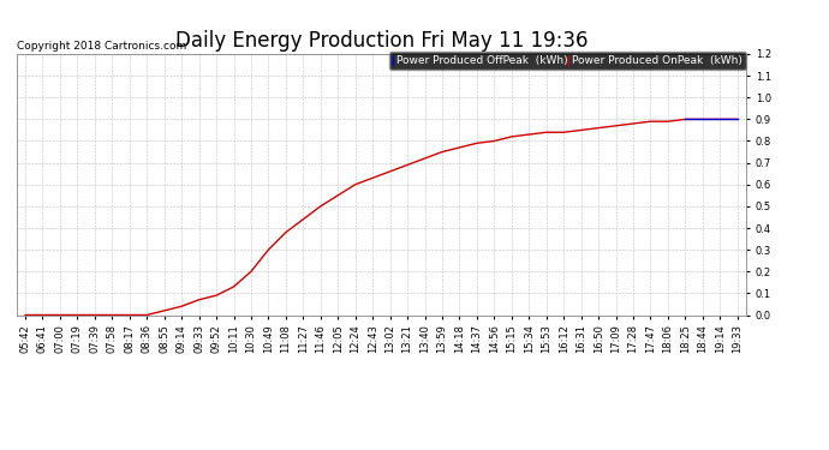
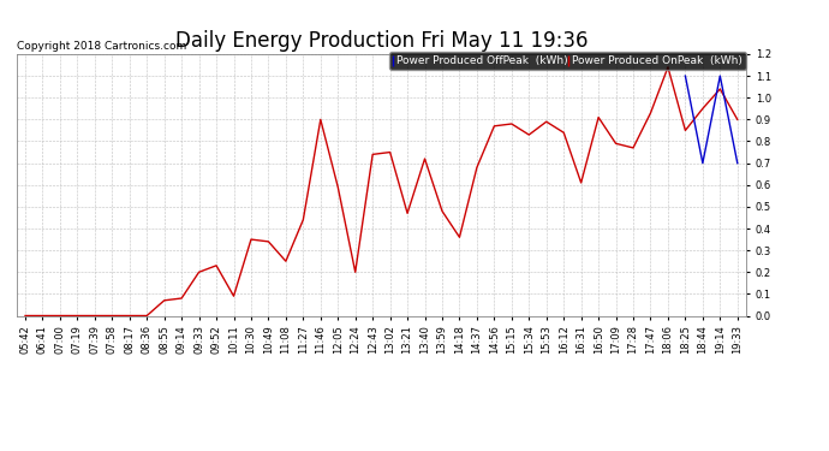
Power Produced OnPeak (kWh)/08:55: 0.02 -> 0.07
Power Produced OnPeak (kWh)/09:14: 0.04 -> 0.08
Power Produced OnPeak (kWh)/09:33: 0.07 -> 0.20
Power Produced OnPeak (kWh)/09:52: 0.09 -> 0.23
Power Produced OnPeak (kWh)/10:11: 0.13 -> 0.09
Power Produced OnPeak (kWh)/10:30: 0.20 -> 0.35
Power Produced OnPeak (kWh)/10:49: 0.30 -> 0.34
Power Produced OnPeak (kWh)/11:08: 0.38 -> 0.25
Power Produced OnPeak (kWh)/11:46: 0.50 -> 0.90
Power Produced OnPeak (kWh)/12:05: 0.55 -> 0.59
Power Produced OnPeak (kWh)/12:24: 0.60 -> 0.20
Power Produced OnPeak (kWh)/12:43: 0.63 -> 0.74
Power Produced OnPeak (kWh)/13:02: 0.66 -> 0.75
Power Produced OnPeak (kWh)/13:21: 0.69 -> 0.47
Power Produced OnPeak (kWh)/13:59: 0.75 -> 0.48
Power Produced OnPeak (kWh)/14:18: 0.77 -> 0.36
Power Produced OnPeak (kWh)/14:37: 0.79 -> 0.68
Power Produced OnPeak (kWh)/14:56: 0.80 -> 0.87
Power Produced OnPeak (kWh)/15:15: 0.82 -> 0.88
Power Produced OnPeak (kWh)/15:53: 0.84 -> 0.89
Power Produced OnPeak (kWh)/16:31: 0.85 -> 0.61
Power Produced OnPeak (kWh)/16:50: 0.86 -> 0.91
Power Produced OnPeak (kWh)/17:09: 0.87 -> 0.79
Power Produced OnPeak (kWh)/17:28: 0.88 -> 0.77
Power Produced OnPeak (kWh)/17:47: 0.89 -> 0.93
Power Produced OnPeak (kWh)/18:06: 0.89 -> 1.14
Power Produced OnPeak (kWh)/18:25: 0.90 -> 0.85
Power Produced OffPeak (kWh)/18:25: 0.9 -> 1.1
Power Produced OnPeak (kWh)/18:44: 0.90 -> 0.95
Power Produced OffPeak (kWh)/18:44: 0.9 -> 0.7
Power Produced OnPeak (kWh)/19:14: 0.90 -> 1.04
Power Produced OffPeak (kWh)/19:14: 0.9 -> 1.1
Power Produced OffPeak (kWh)/19:33: 0.9 -> 0.7
